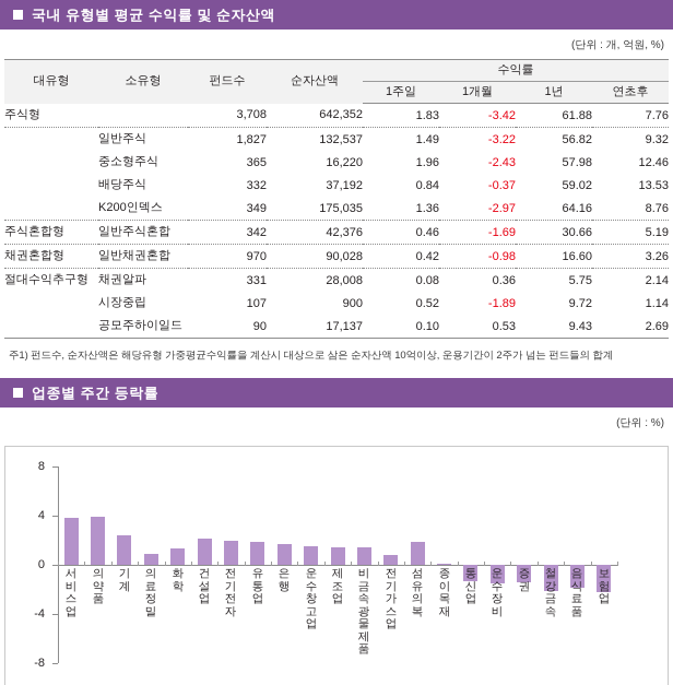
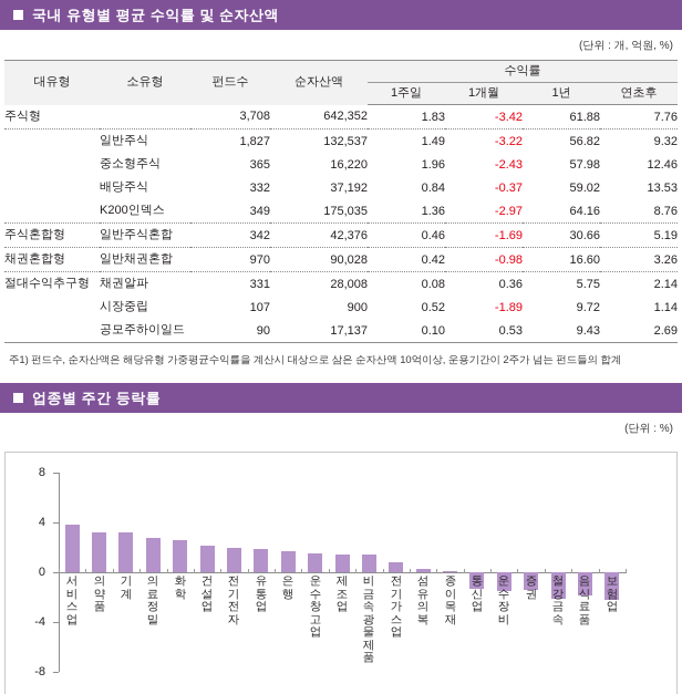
의약품: 3.9 -> 3.2
기계: 2.4 -> 3.2
의료정밀: 0.9 -> 2.7
화학: 1.3 -> 2.6
섬유의복: 1.9 -> 0.2
